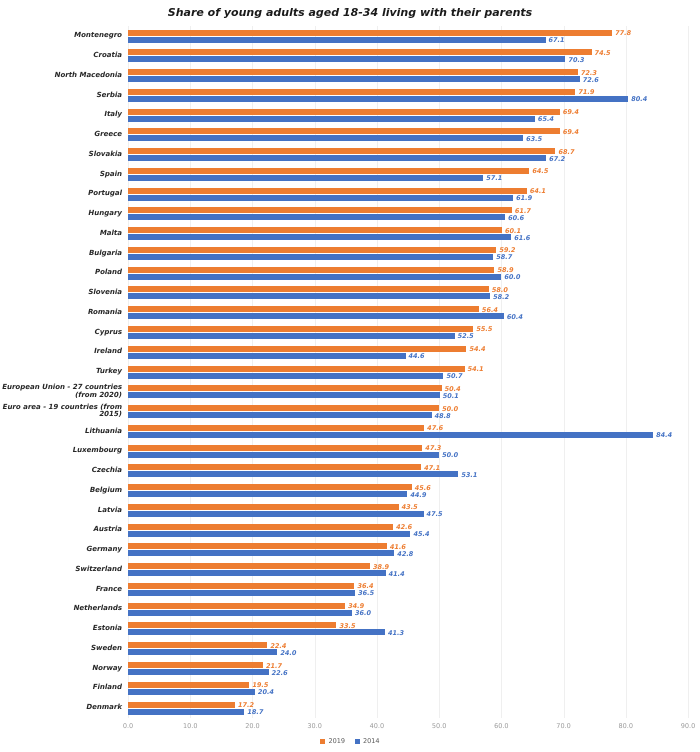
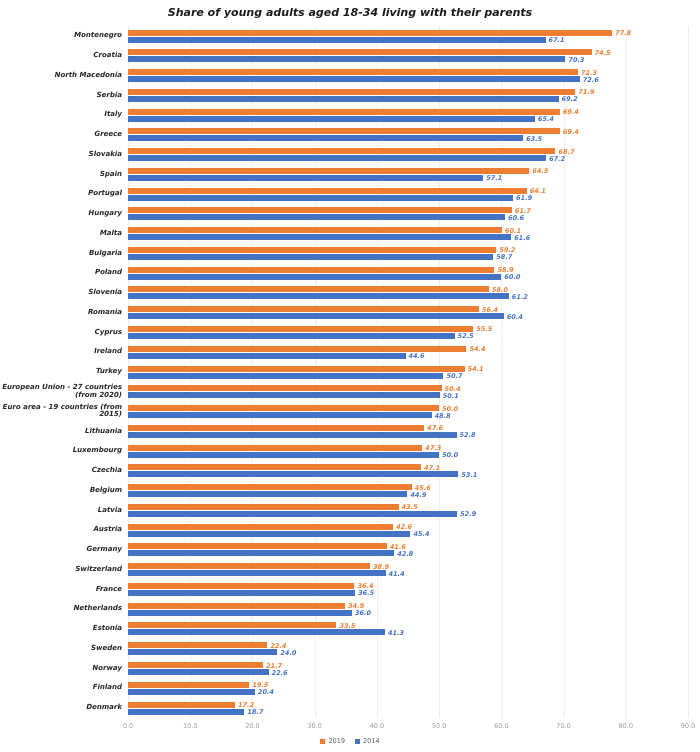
2014/Serbia: 80.4 -> 69.2
2014/Slovenia: 58.2 -> 61.2
2014/Lithuania: 84.4 -> 52.8
2014/Latvia: 47.5 -> 52.9
